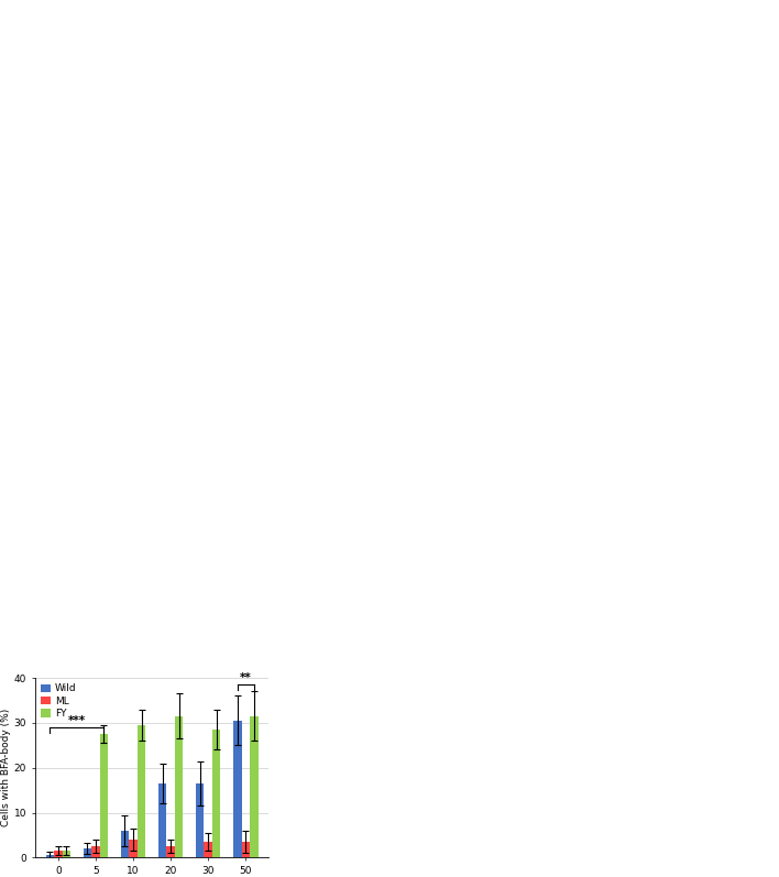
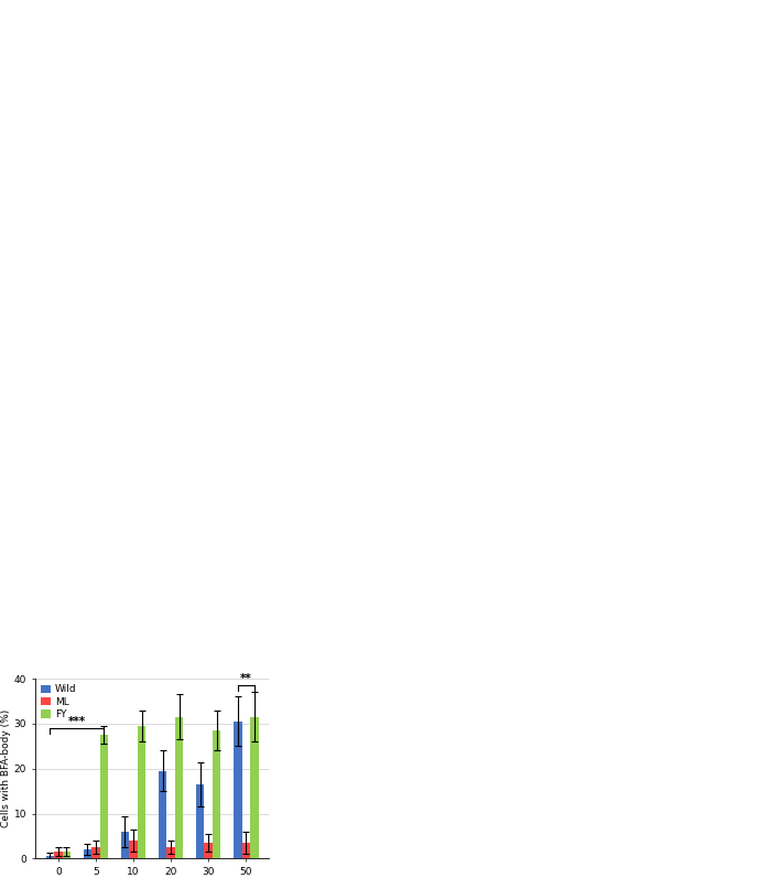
Wild/20: 16.5 -> 19.5
